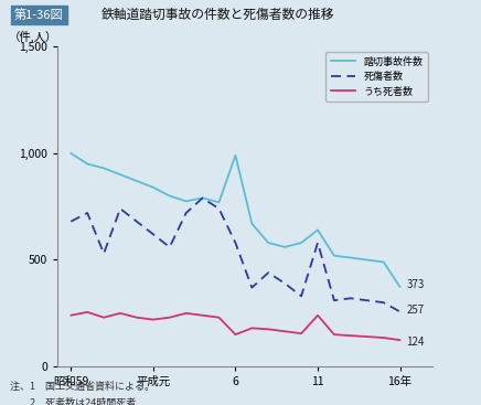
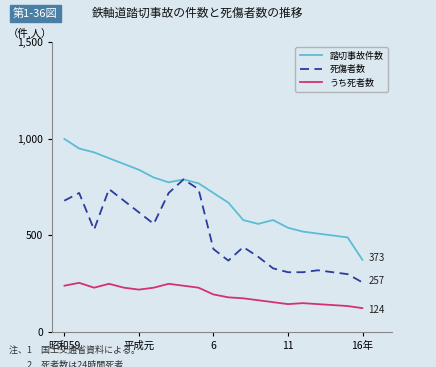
踏切事故件数/6: 990 -> 720
死傷者数/6: 580 -> 430
うち死者数/6: 150 -> 200
踏切事故件数/11: 640 -> 540
死傷者数/11: 580 -> 310
うち死者数/11: 240 -> 140
